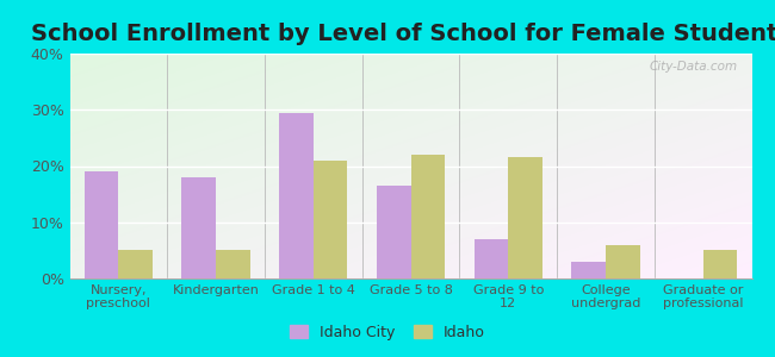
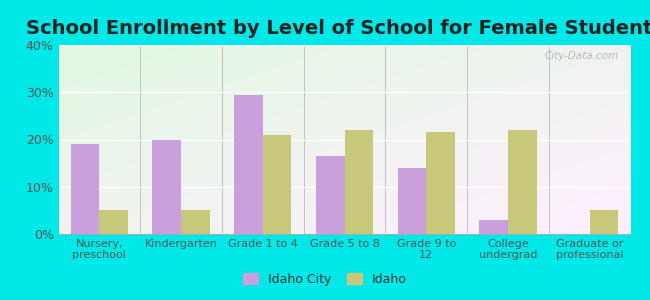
Idaho City/Kindergarten: 18.0% -> 20.0%
Idaho City/Grade 9 to 12: 7.0% -> 14.0%
Idaho/College undergrad: 6.0% -> 22.0%
